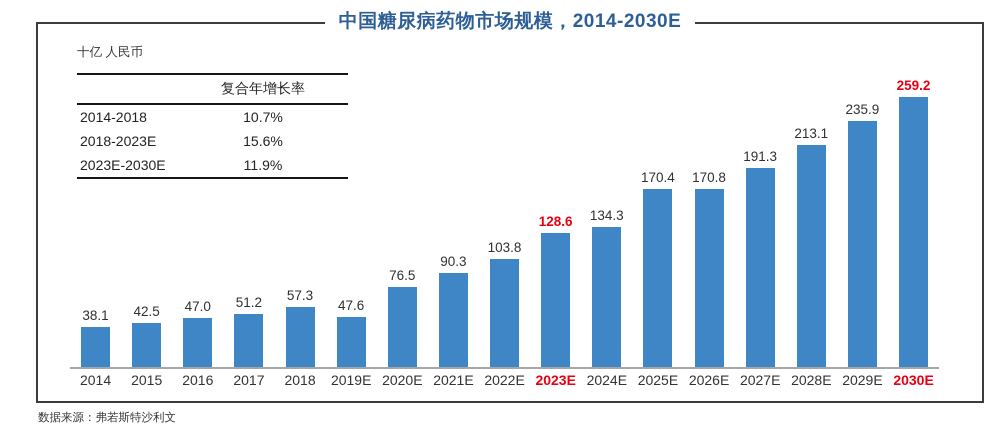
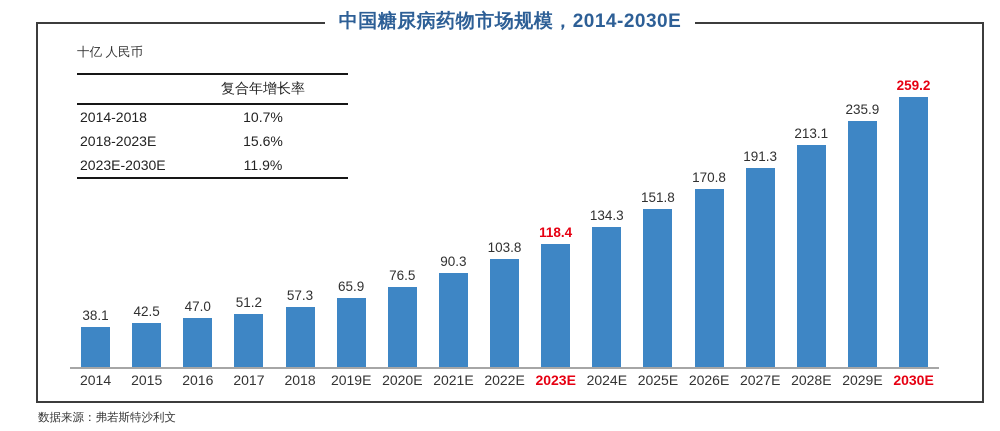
2019E: 47.6 -> 65.9
2023E: 128.6 -> 118.4
2025E: 170.4 -> 151.8
